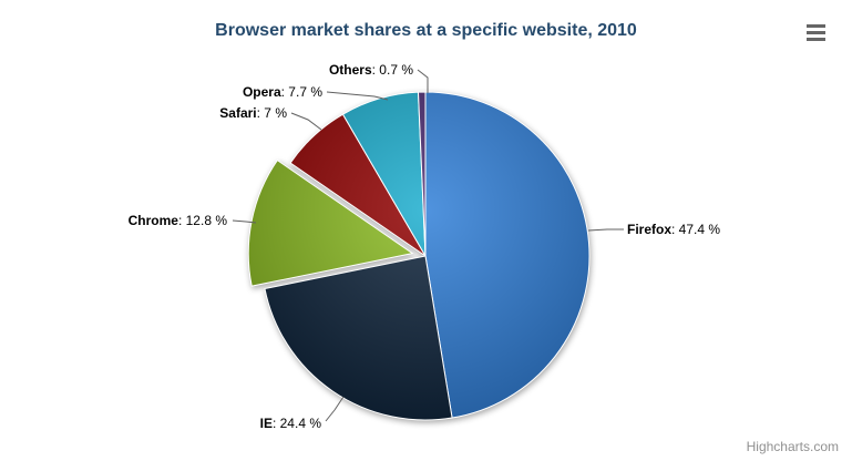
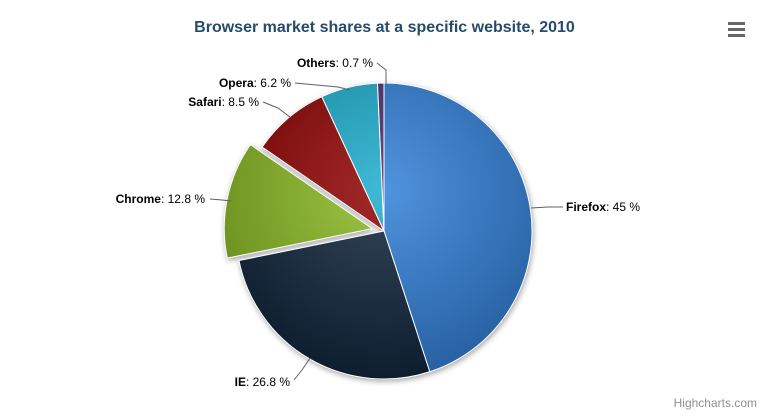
Firefox: 47.4 -> 45
IE: 24.4 -> 26.8
Safari: 7 -> 8.5
Opera: 7.7 -> 6.2
